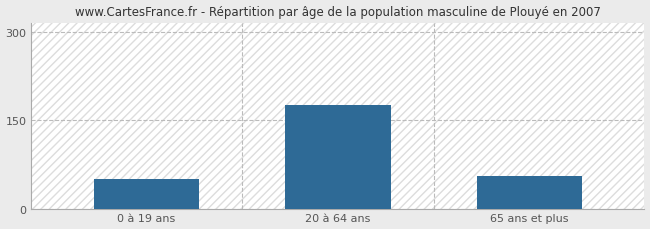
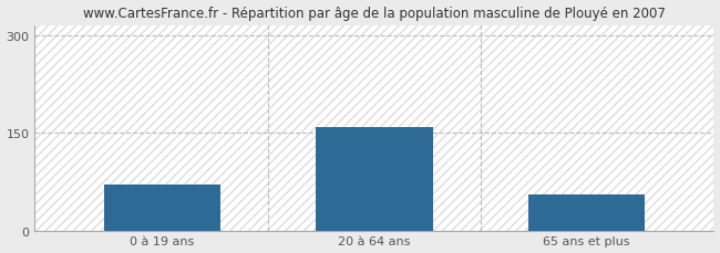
0 à 19 ans: 50 -> 70
20 à 64 ans: 175 -> 158
